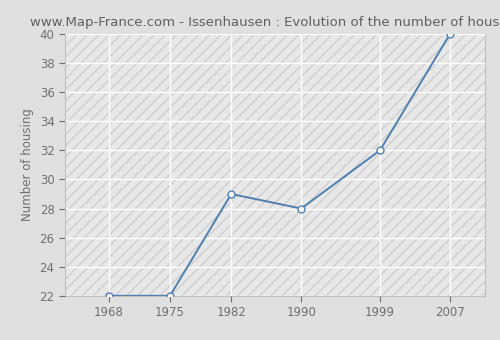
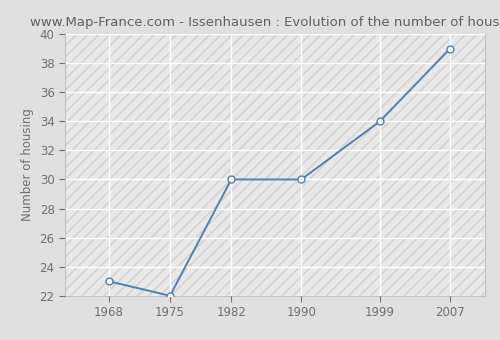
1968: 22 -> 23
1982: 29 -> 30
1990: 28 -> 30
1999: 32 -> 34
2007: 40 -> 39
